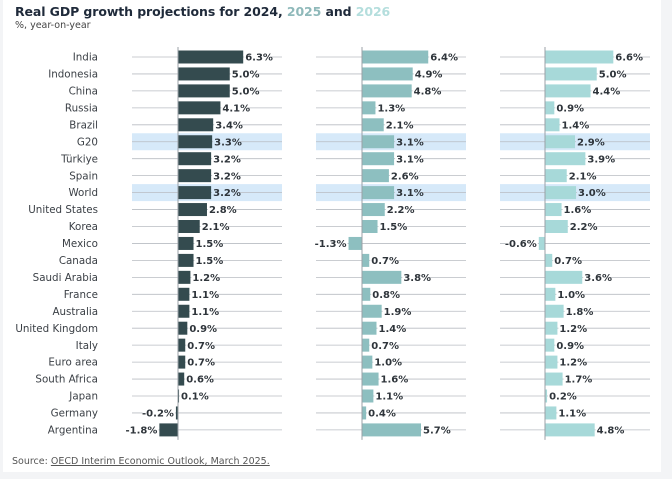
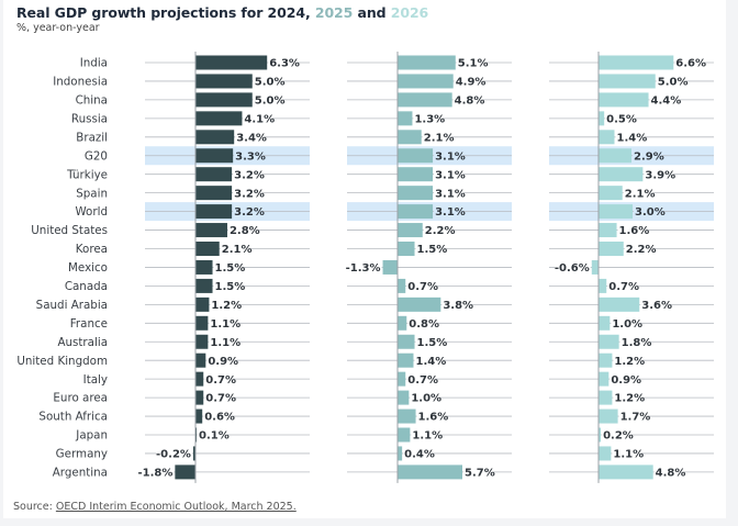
2025/India: 6.4% -> 5.1%
2026/Russia: 0.9% -> 0.5%
2025/Spain: 2.6% -> 3.1%
2025/Australia: 1.9% -> 1.5%
